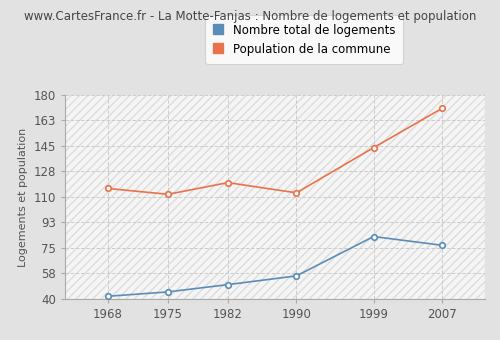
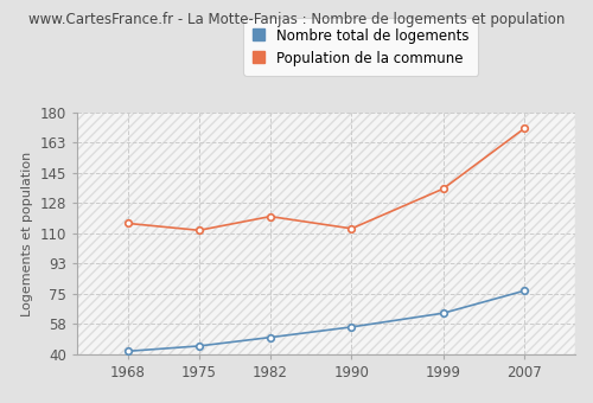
Nombre total de logements/1999: 83 -> 64
Population de la commune/1999: 144 -> 136
